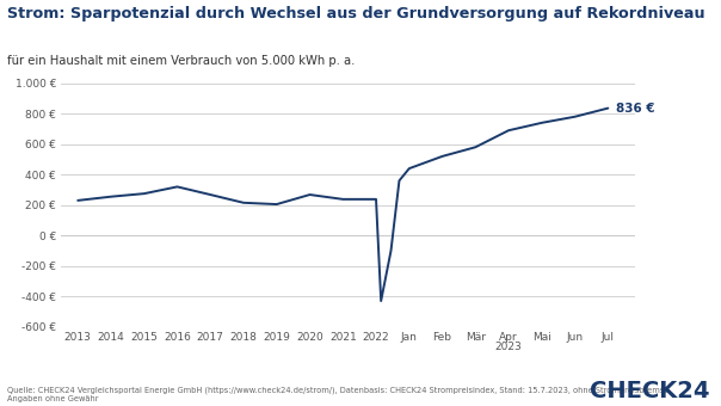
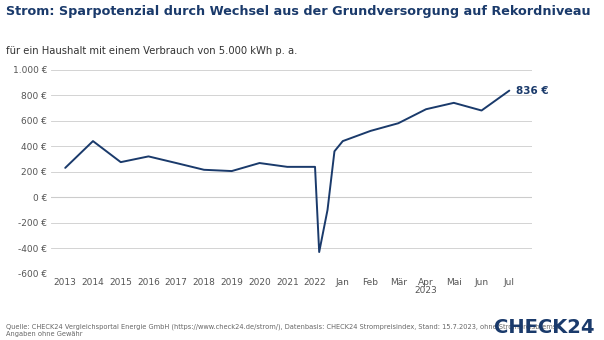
2014: 260 € -> 440 €
Jun: 780 € -> 680 €
